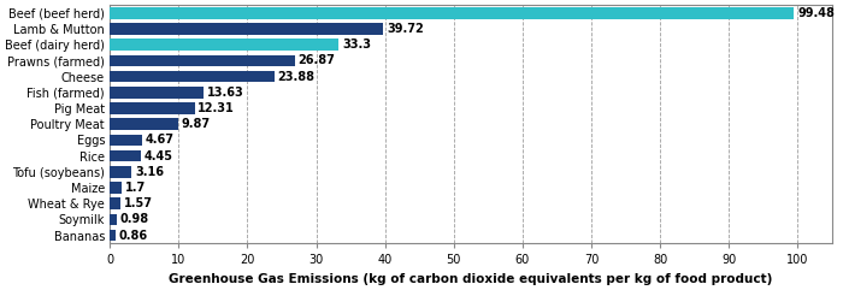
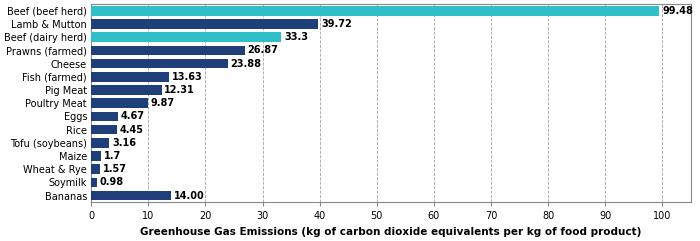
Bananas: 0.86 -> 14.00
